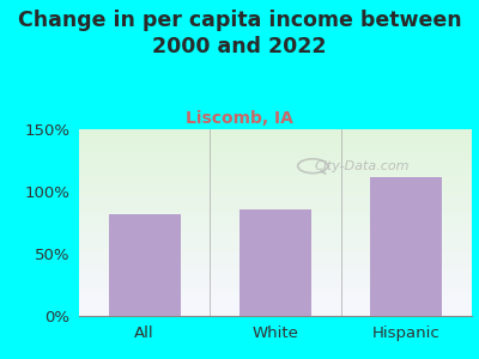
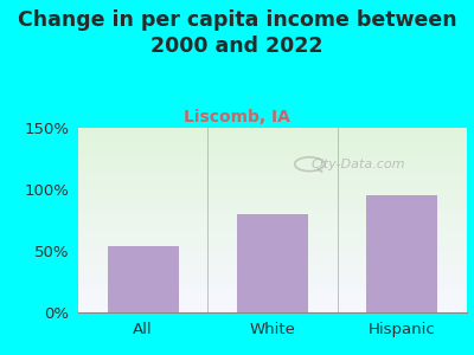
All: 82% -> 54%
White: 86% -> 80%
Hispanic: 112% -> 95%
